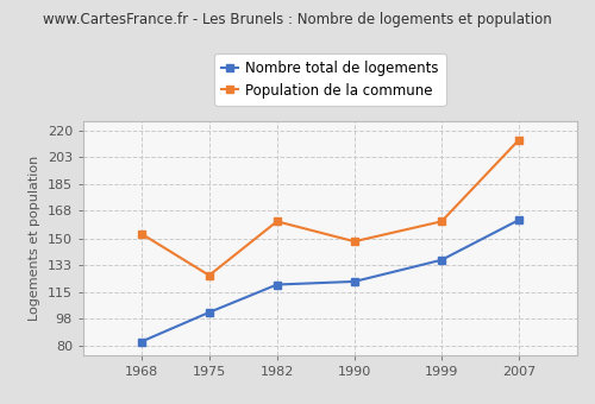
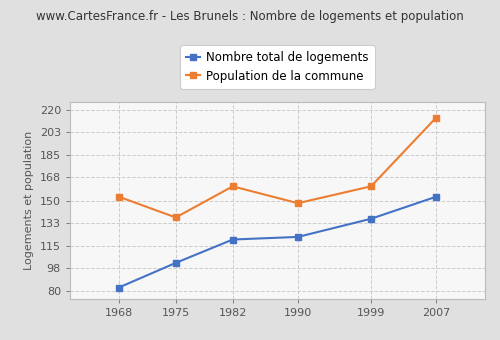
Population de la commune/1975: 126 -> 137
Nombre total de logements/2007: 162 -> 153
